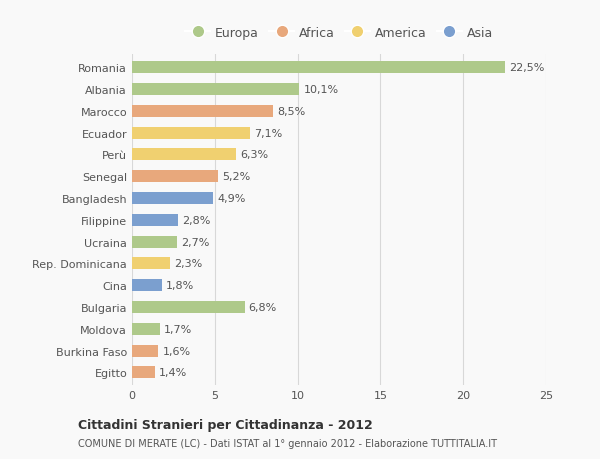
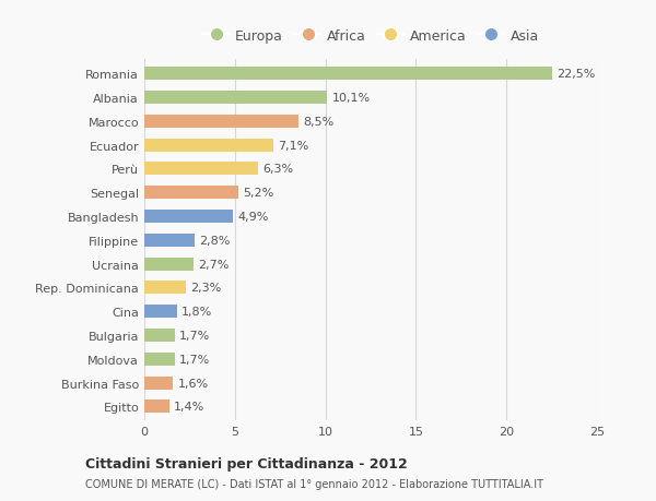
Bulgaria: 6,8% -> 1,7%
